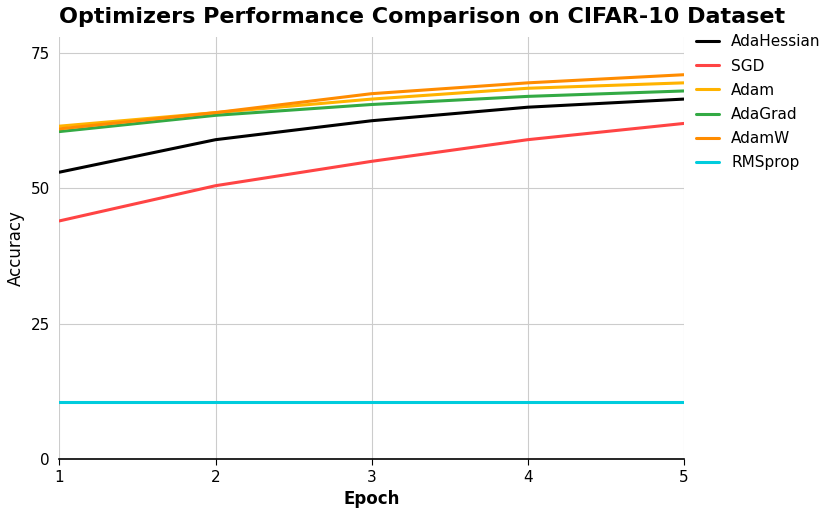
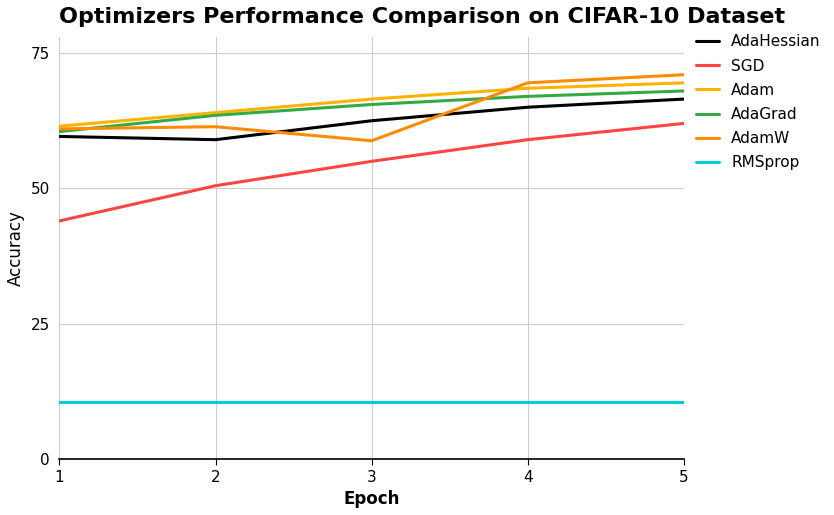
AdaHessian/1: 53.0 -> 59.6
AdamW/2: 64.0 -> 61.4
AdamW/3: 67.5 -> 58.8
